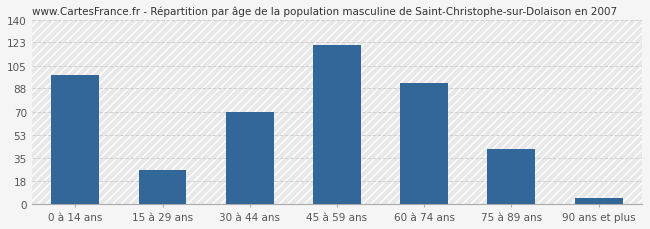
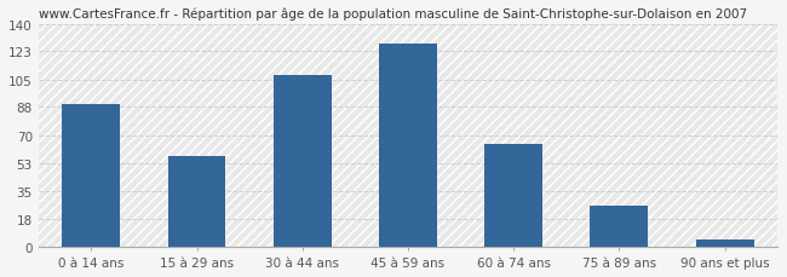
0 à 14 ans: 98 -> 90
15 à 29 ans: 26 -> 57
30 à 44 ans: 70 -> 108
45 à 59 ans: 121 -> 128
60 à 74 ans: 92 -> 65
75 à 89 ans: 42 -> 26
